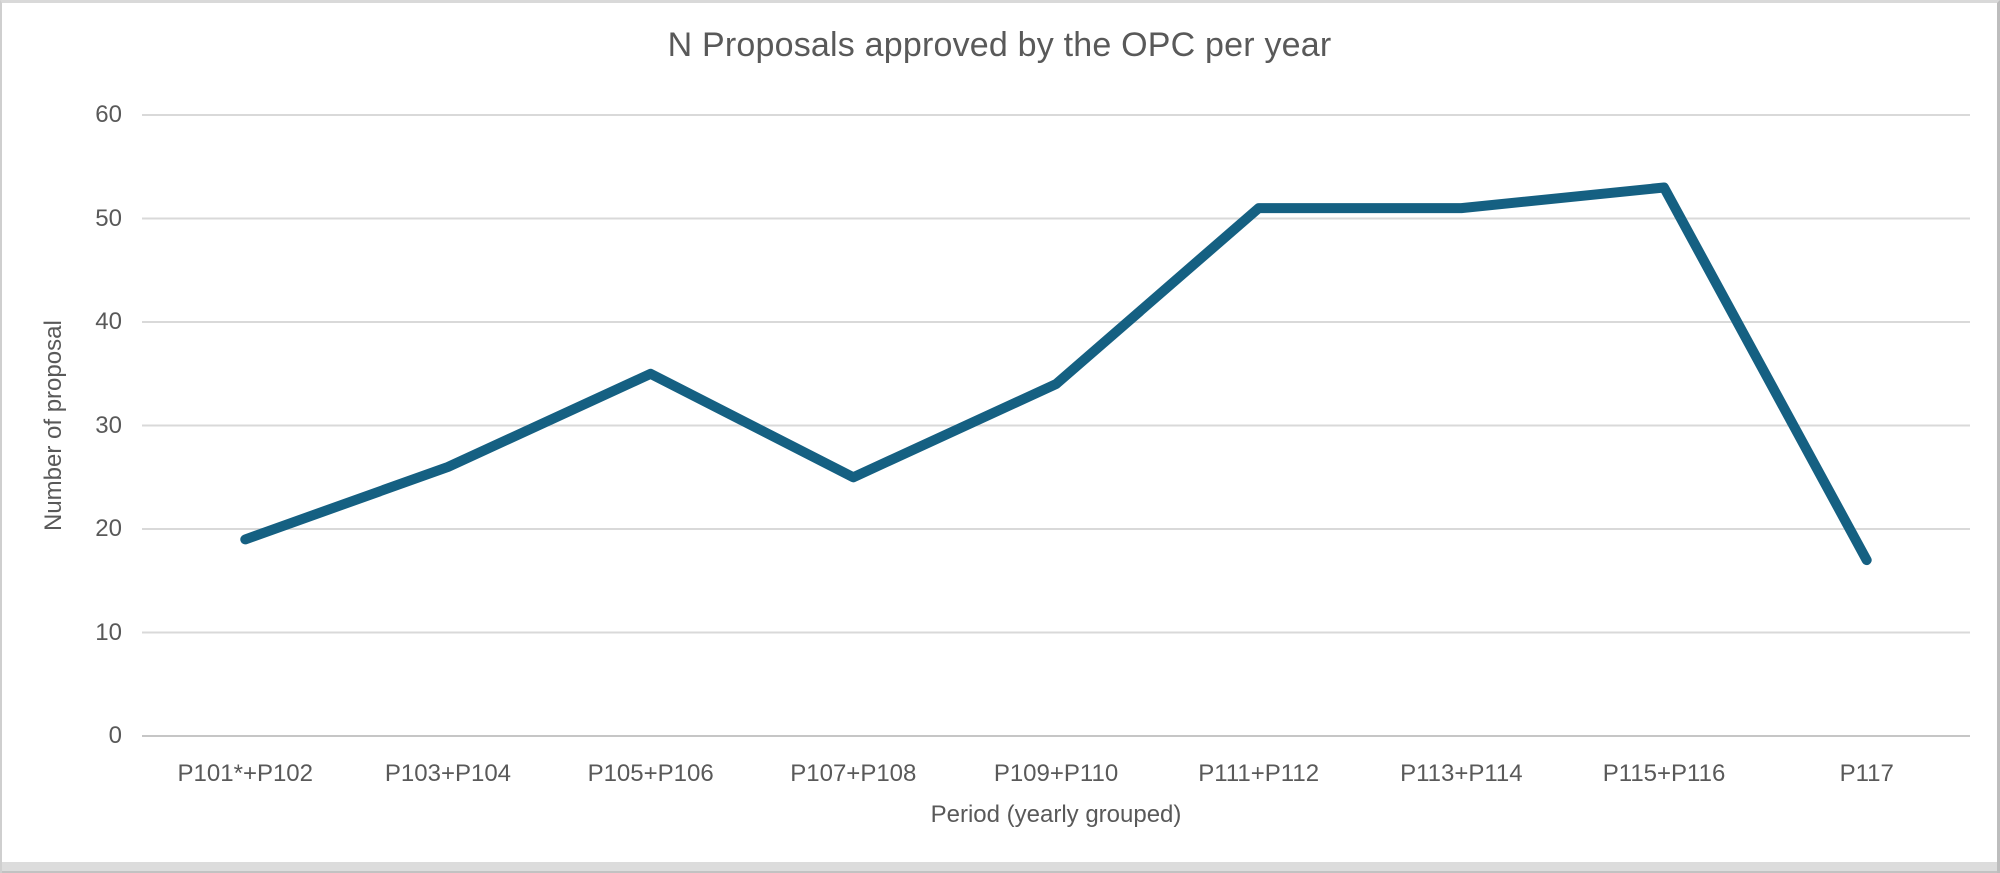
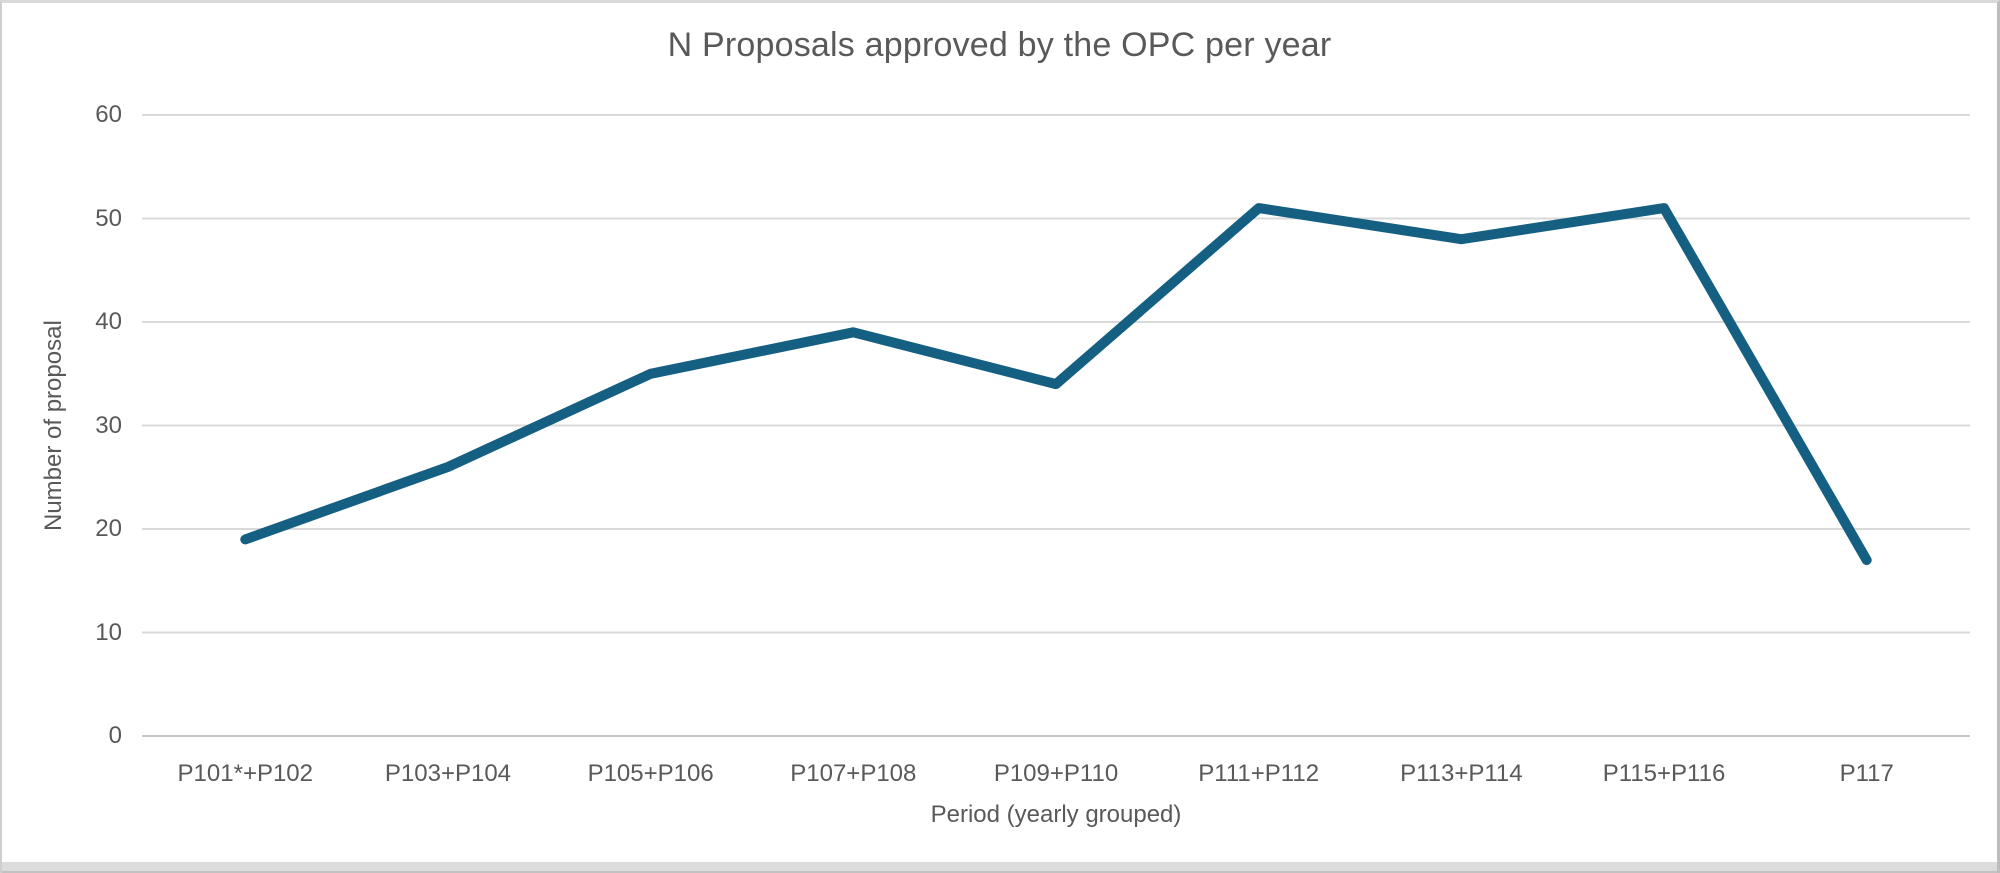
P107+P108: 25 -> 39
P113+P114: 51 -> 48
P115+P116: 53 -> 51
